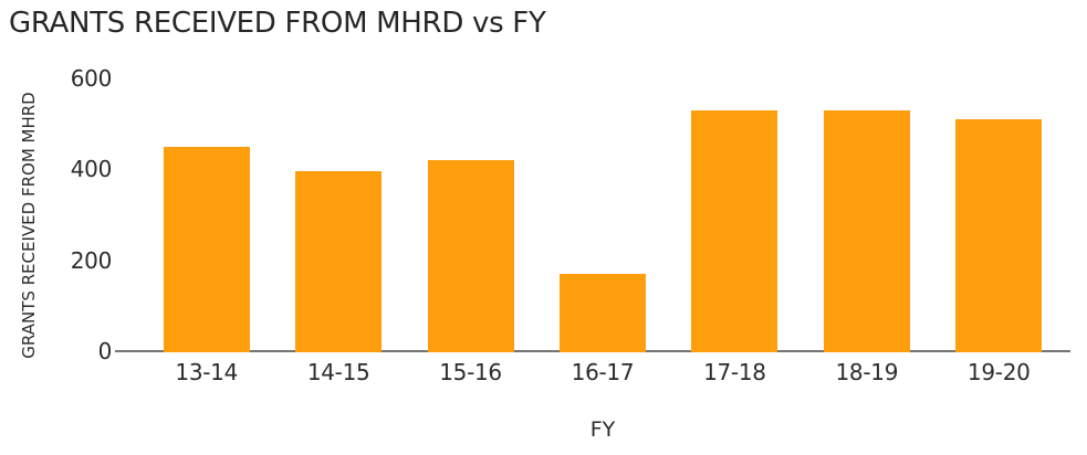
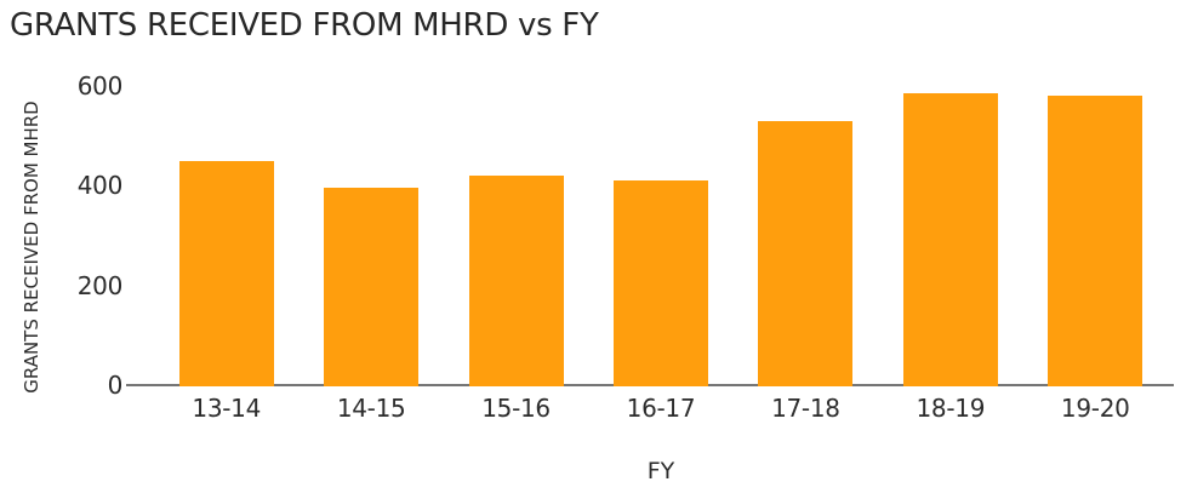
16-17: 170 -> 410
18-19: 530 -> 580
19-20: 510 -> 580
